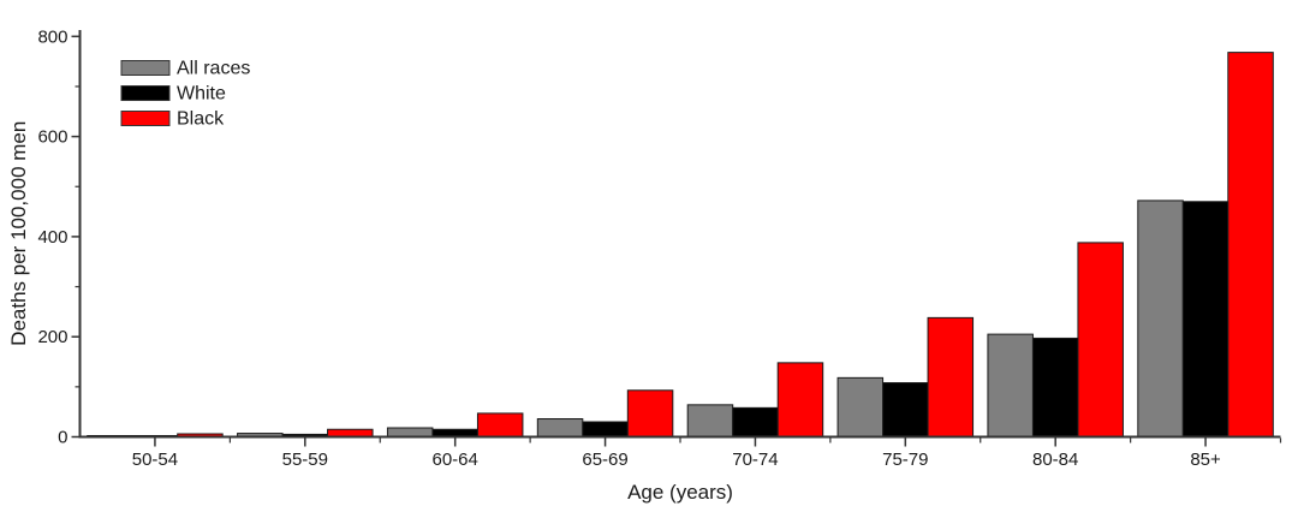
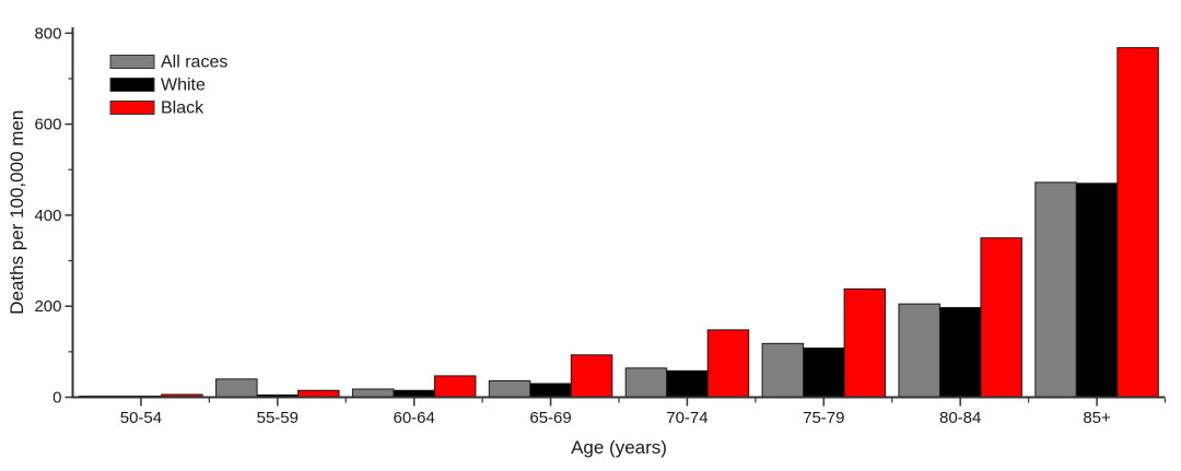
All races/55-59: 10 -> 40
Black/80-84: 390 -> 350
